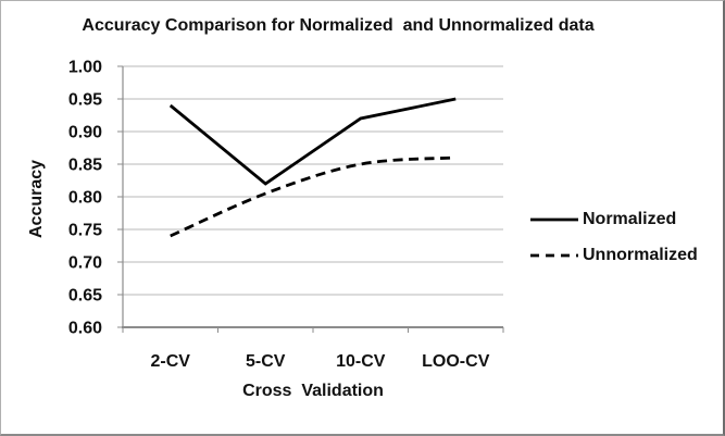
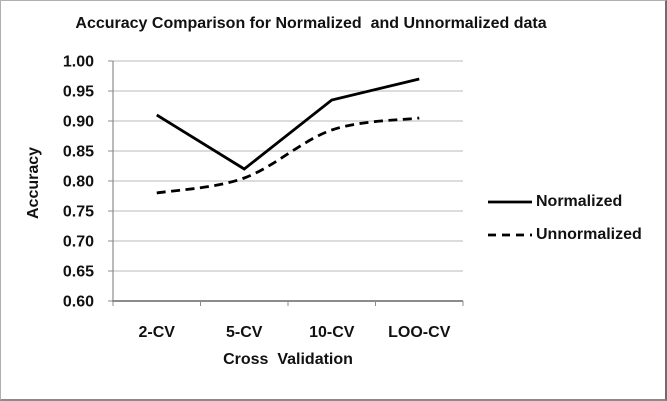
Normalized/2-CV: 0.94 -> 0.91
Unnormalized/2-CV: 0.74 -> 0.78
Normalized/10-CV: 0.92 -> 0.94
Unnormalized/10-CV: 0.85 -> 0.89
Normalized/LOO-CV: 0.95 -> 0.97
Unnormalized/LOO-CV: 0.86 -> 0.91
